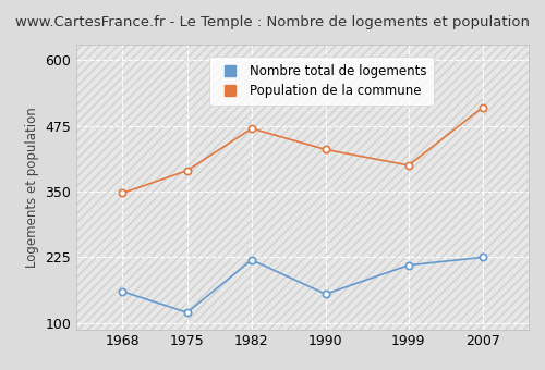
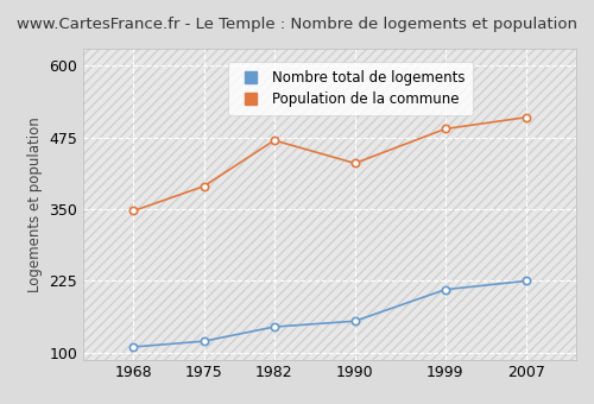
Nombre total de logements/1968: 160 -> 110
Nombre total de logements/1982: 220 -> 145
Population de la commune/1999: 400 -> 490
